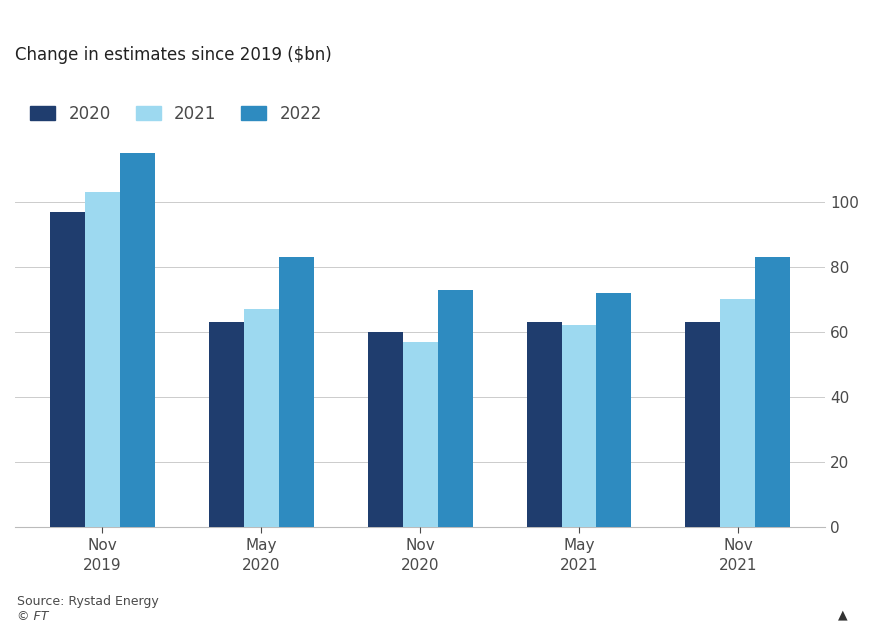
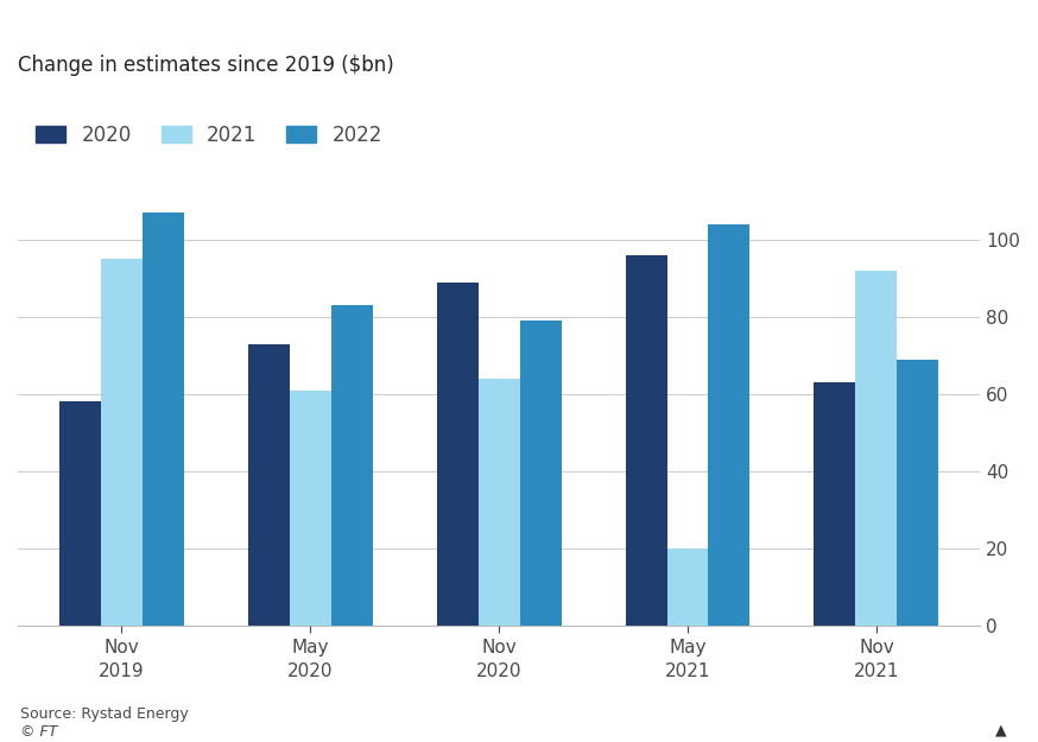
2020/Nov 2019: 97 -> 58
2021/Nov 2019: 103 -> 95
2022/Nov 2019: 115 -> 107
2020/May 2020: 63 -> 73
2021/May 2020: 67 -> 61
2020/Nov 2020: 60 -> 89
2021/Nov 2020: 57 -> 64
2022/Nov 2020: 73 -> 79
2020/May 2021: 63 -> 96
2021/May 2021: 62 -> 20
2022/May 2021: 72 -> 104
2021/Nov 2021: 70 -> 92
2022/Nov 2021: 83 -> 69
